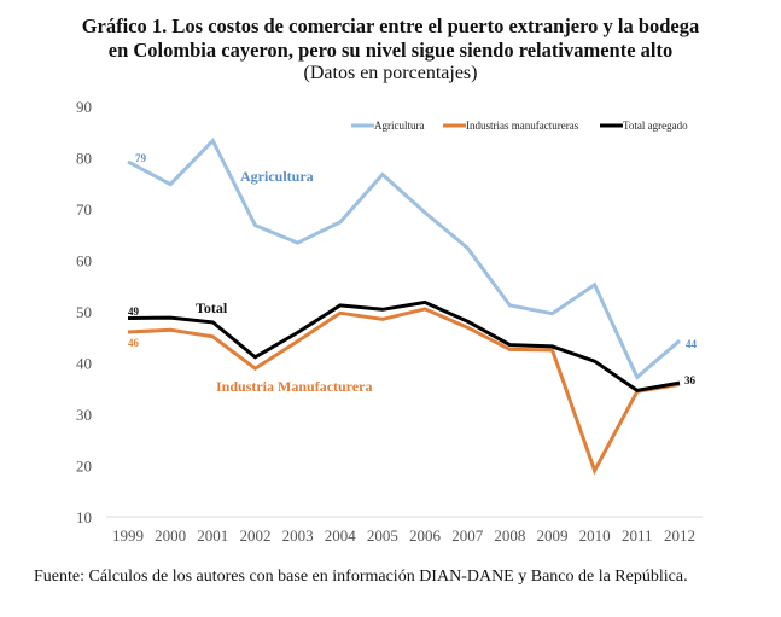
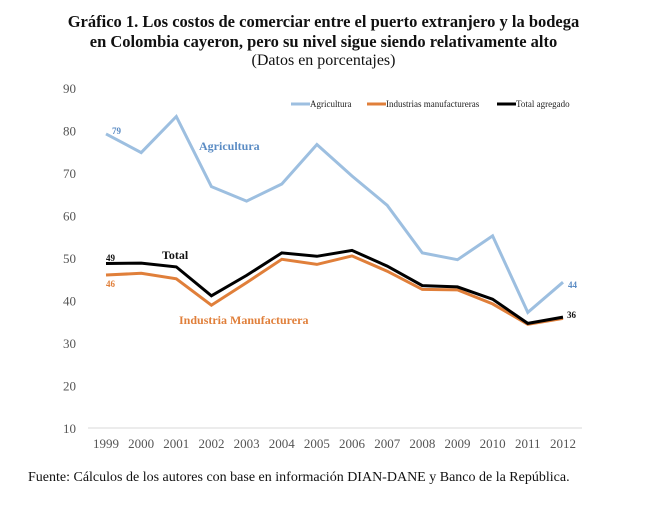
Industrias manufactureras/2010: 19 -> 39
